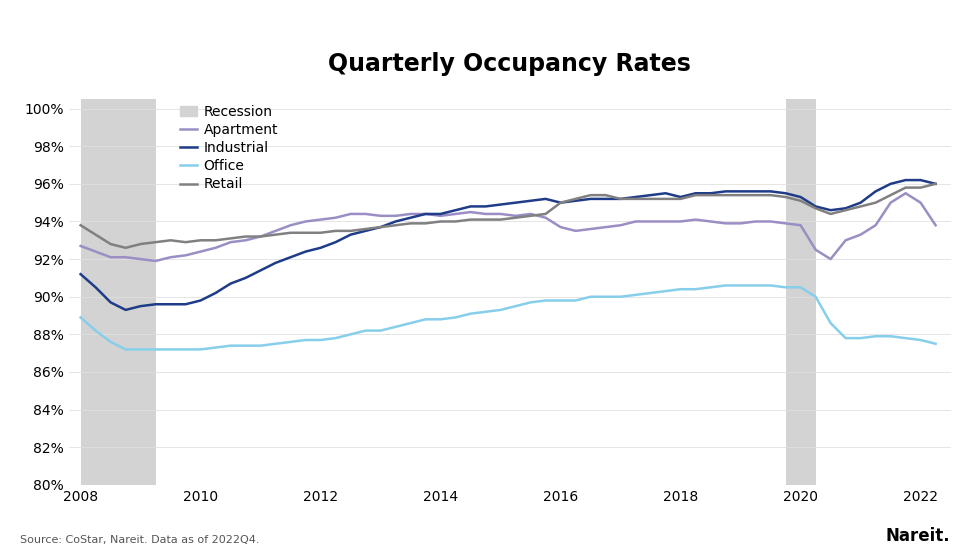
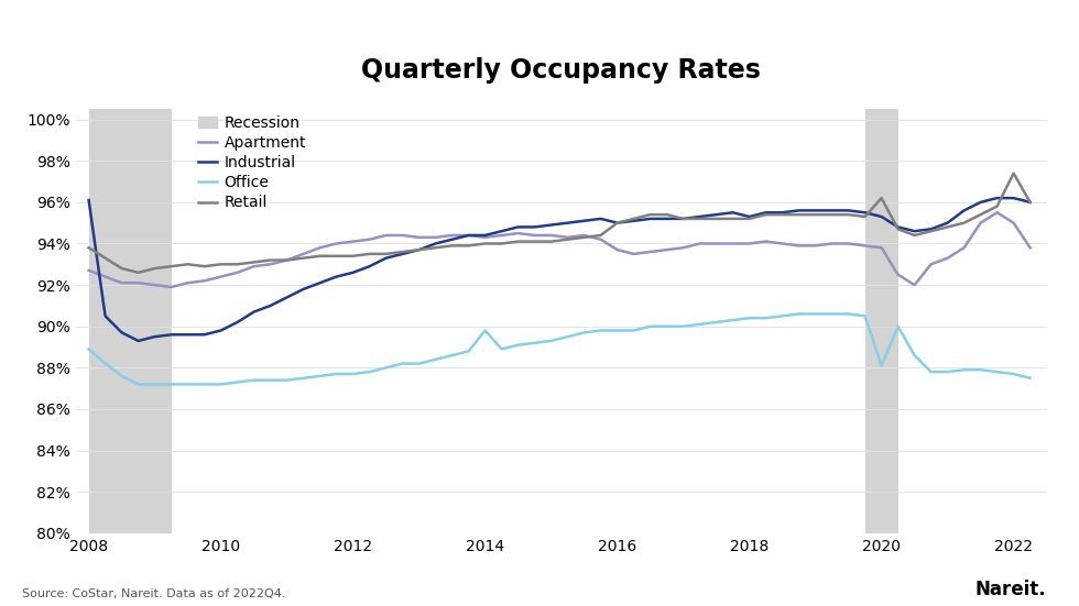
Industrial/2008: 91.2% -> 96.1%
Office/2014: 88.8% -> 89.8%
Office/2020: 90.5% -> 88.1%
Retail/2020: 95.1% -> 96.2%
Retail/2022: 95.8% -> 97.4%
